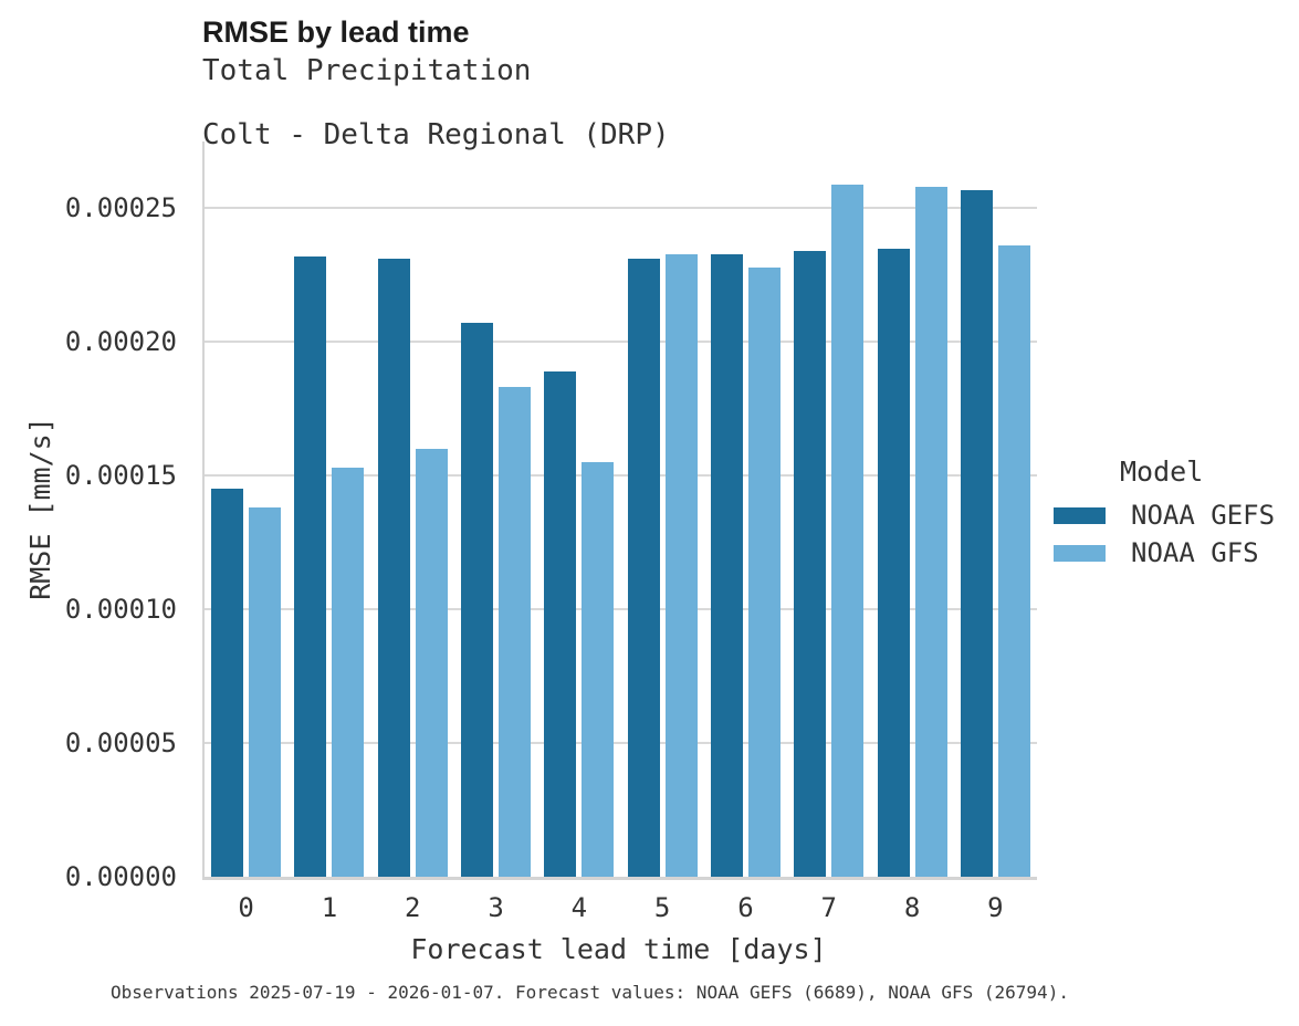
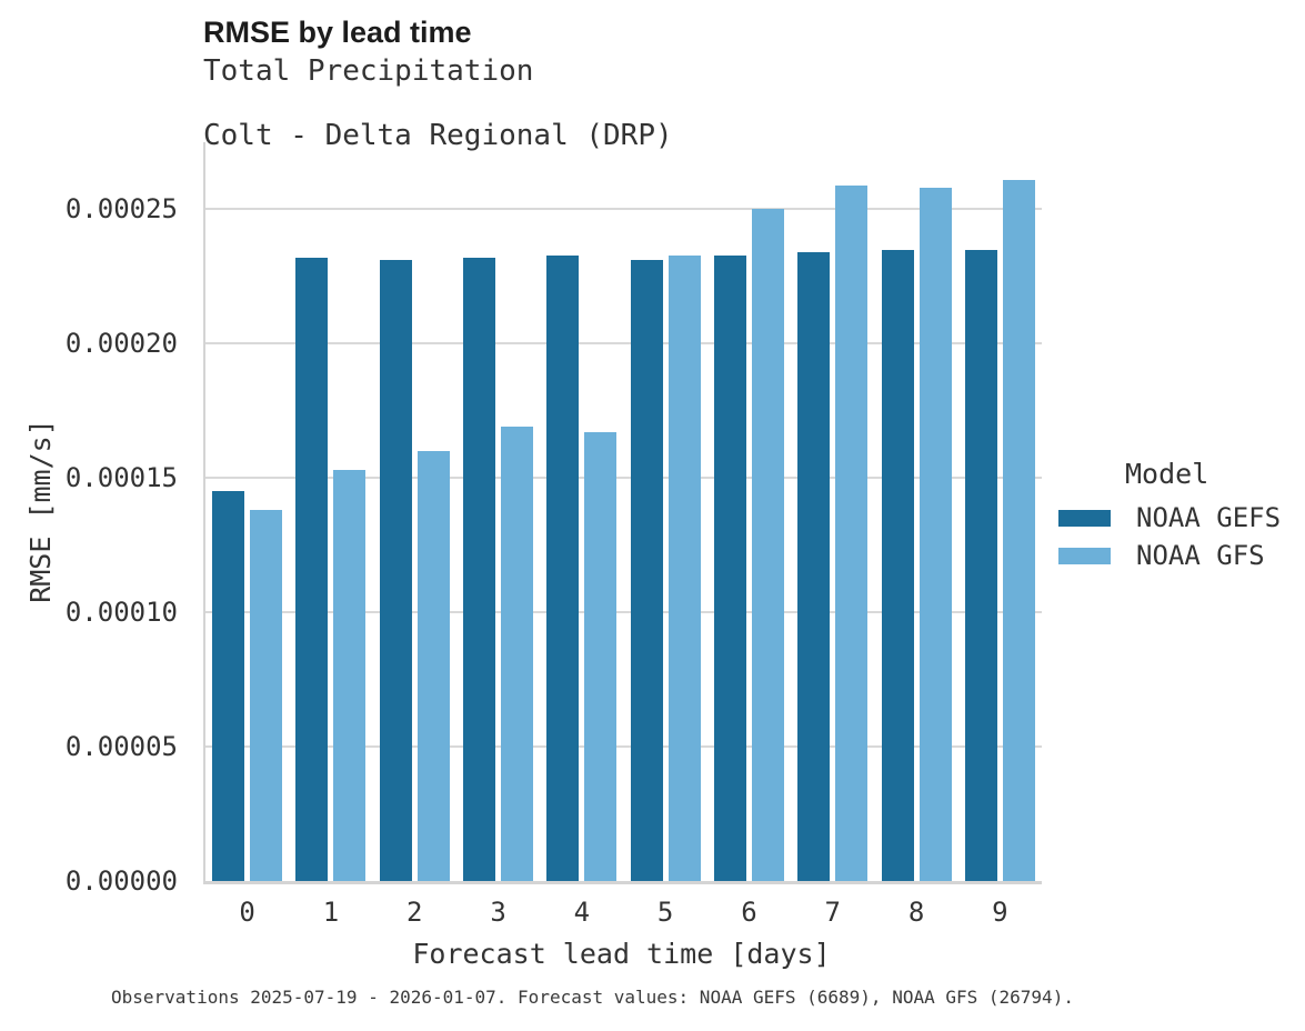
NOAA GEFS/3: 0.000207 -> 0.000232
NOAA GFS/3: 0.000183 -> 0.000169
NOAA GEFS/4: 0.000189 -> 0.000233
NOAA GFS/4: 0.000155 -> 0.000167
NOAA GFS/6: 0.000228 -> 0.000250
NOAA GEFS/9: 0.000257 -> 0.000235
NOAA GFS/9: 0.000236 -> 0.000261
